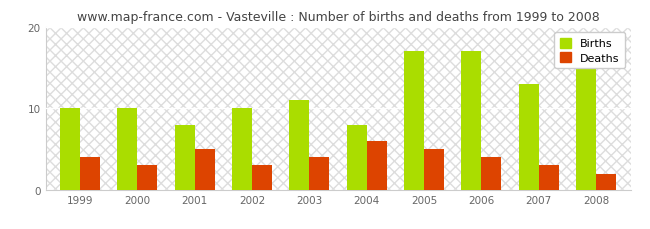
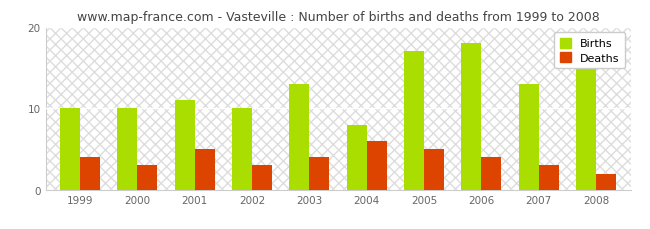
Births/2001: 8 -> 11
Births/2003: 11 -> 13
Births/2006: 17 -> 18
